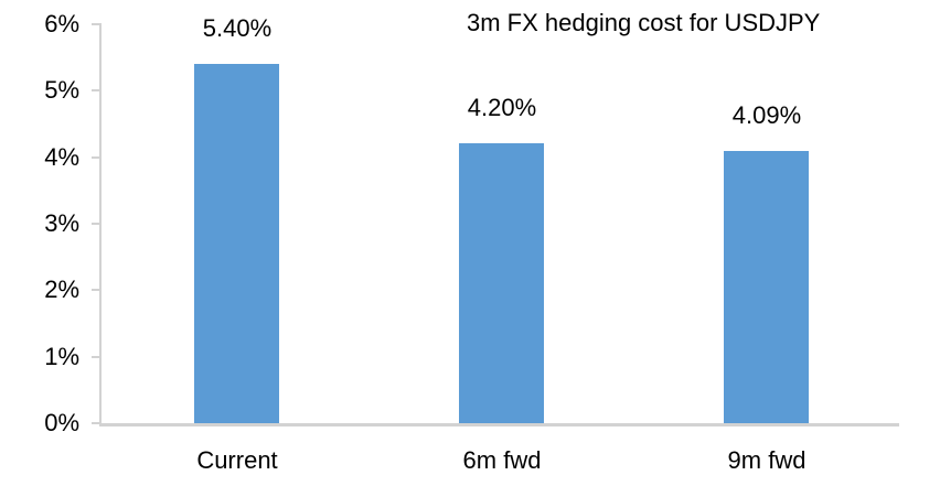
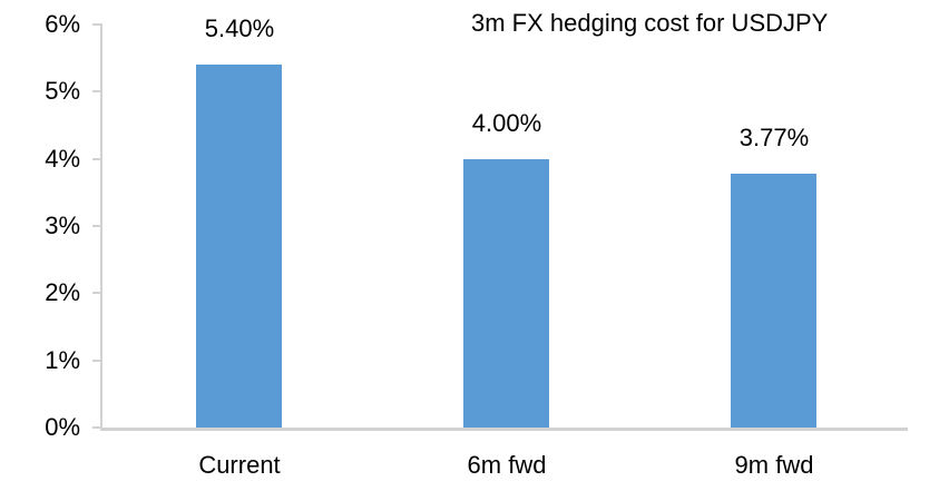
6m fwd: 4.20% -> 4.00%
9m fwd: 4.09% -> 3.77%
